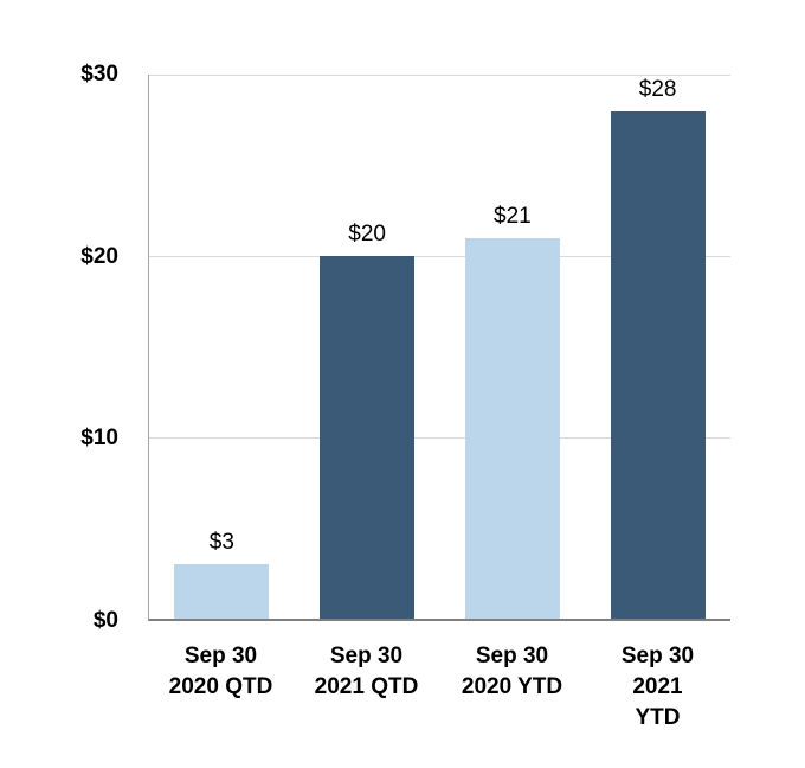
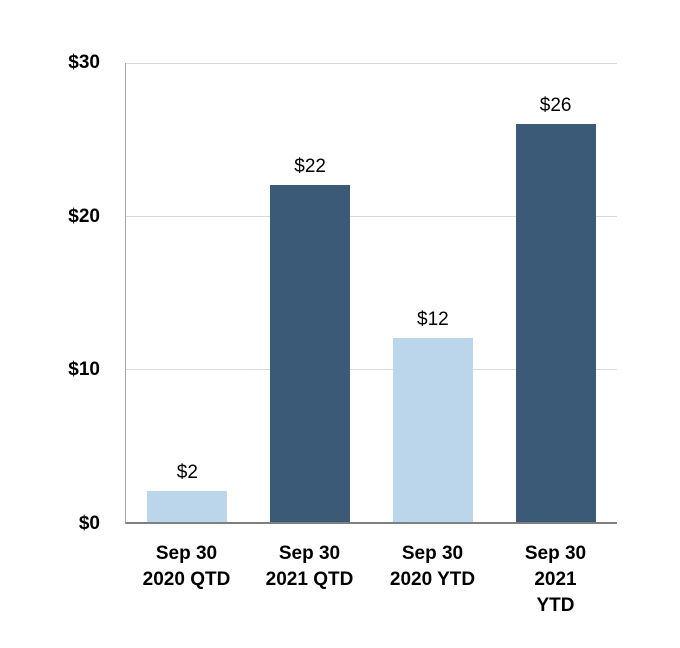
Sep 30 2020 QTD: $3 -> $2
Sep 30 2021 QTD: $20 -> $22
Sep 30 2020 YTD: $21 -> $12
Sep 30 2021 YTD: $28 -> $26
